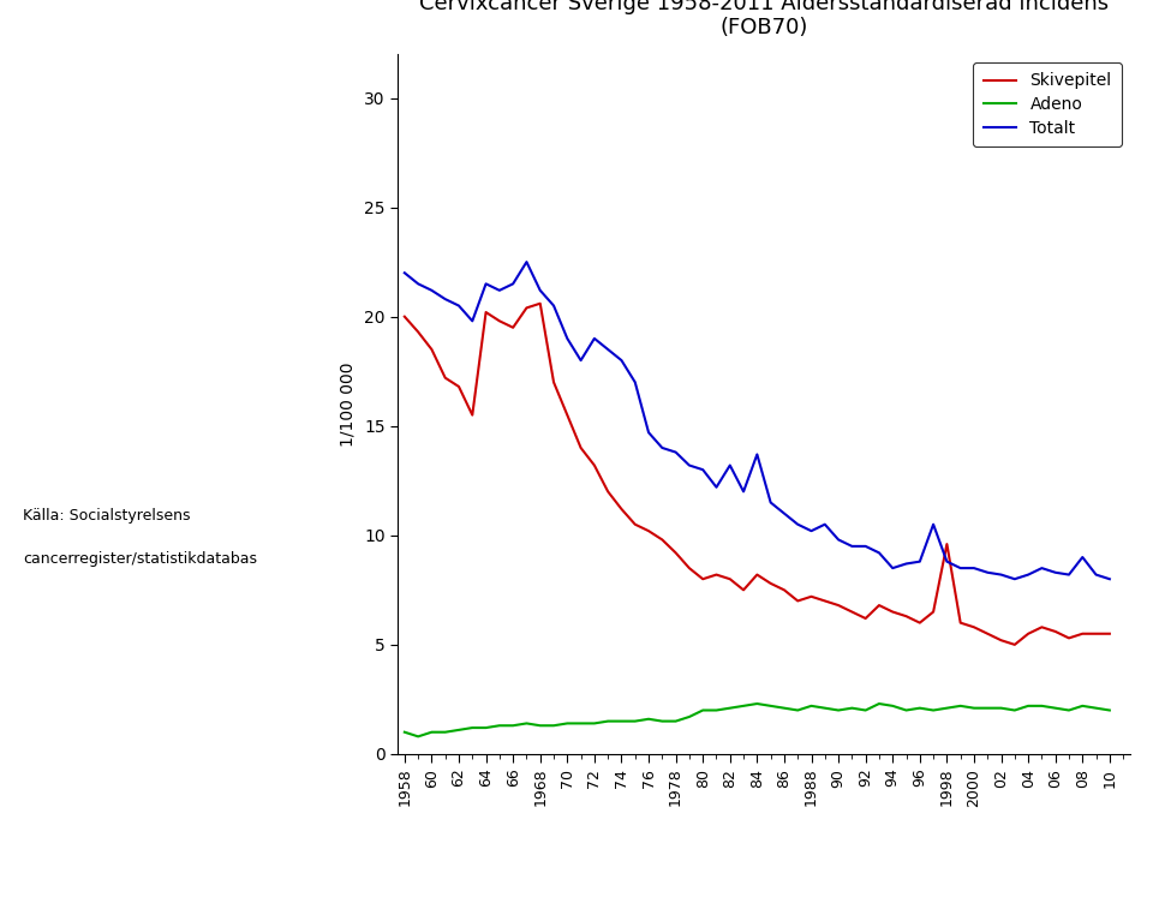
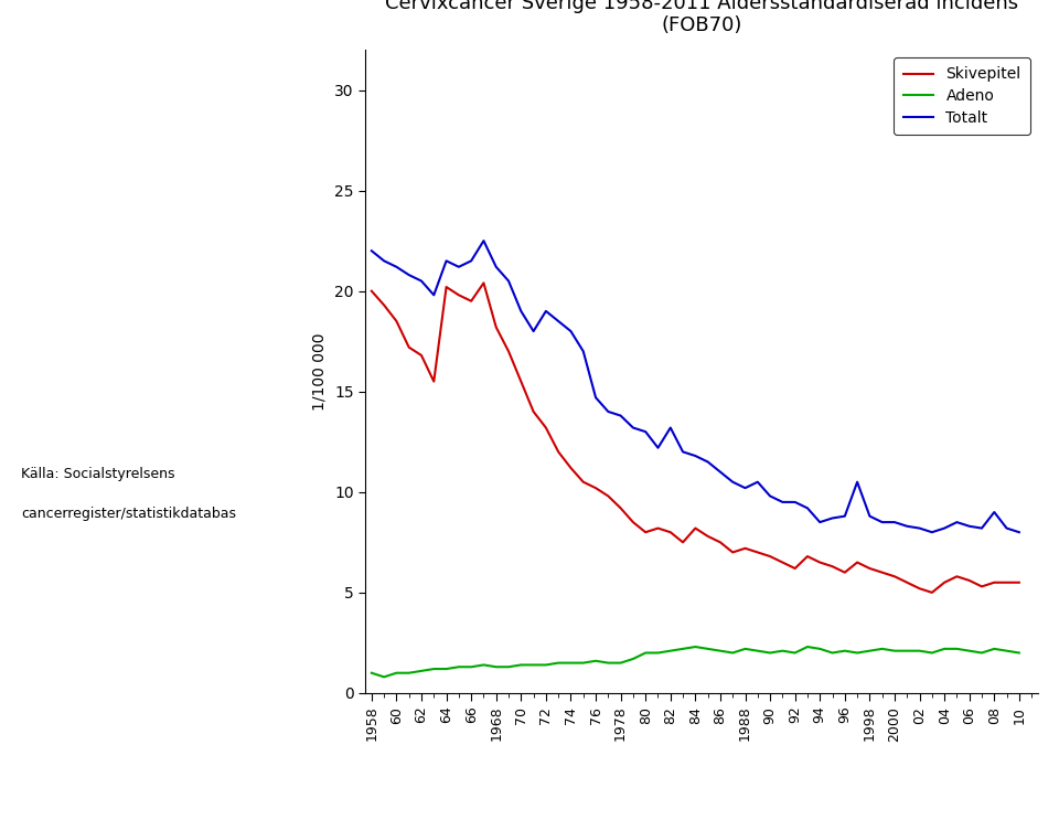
Skivepitel/1968: 20.6 -> 18.2
Totalt/84: 13.7 -> 11.8
Skivepitel/1998: 9.6 -> 6.2
